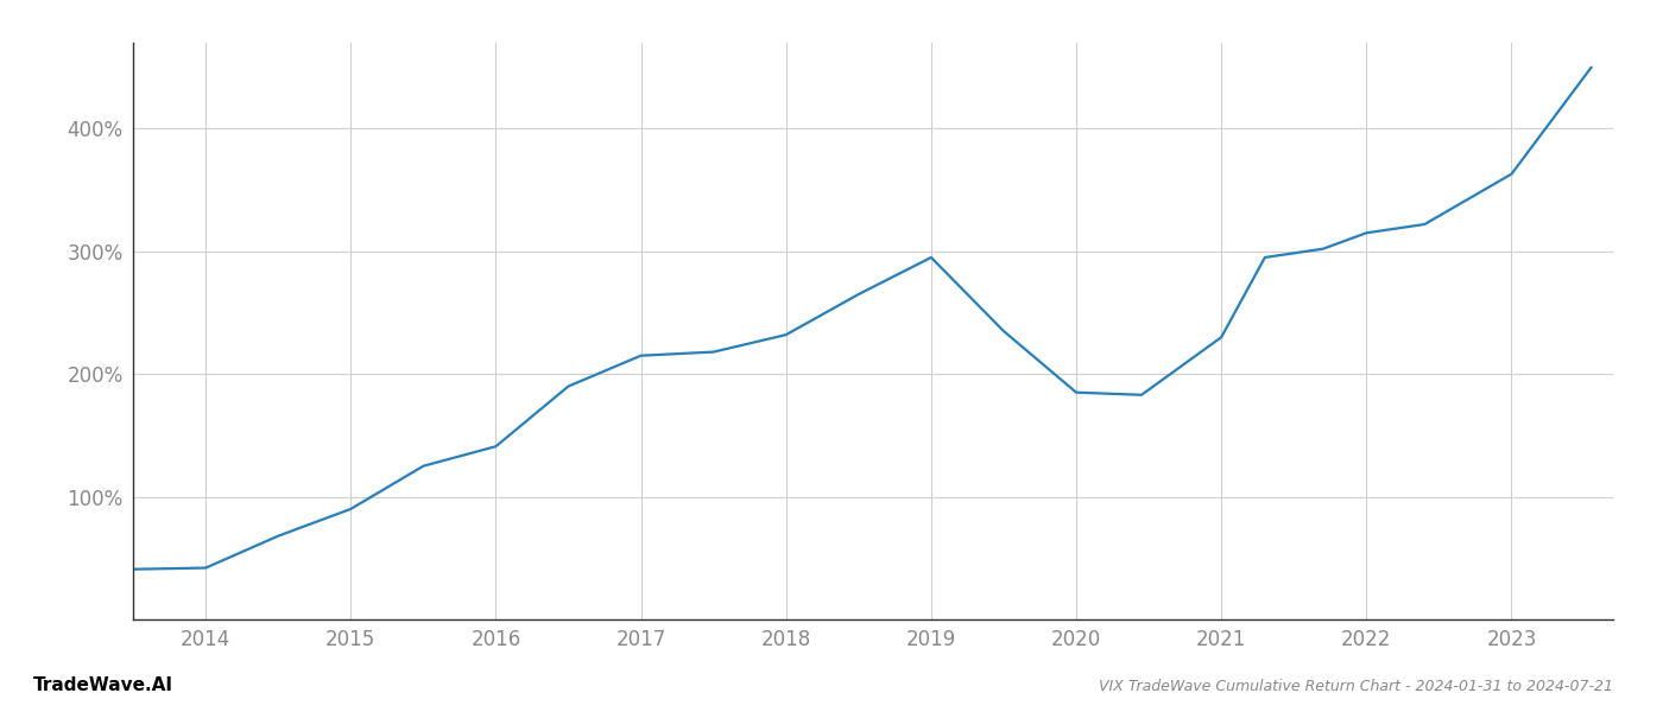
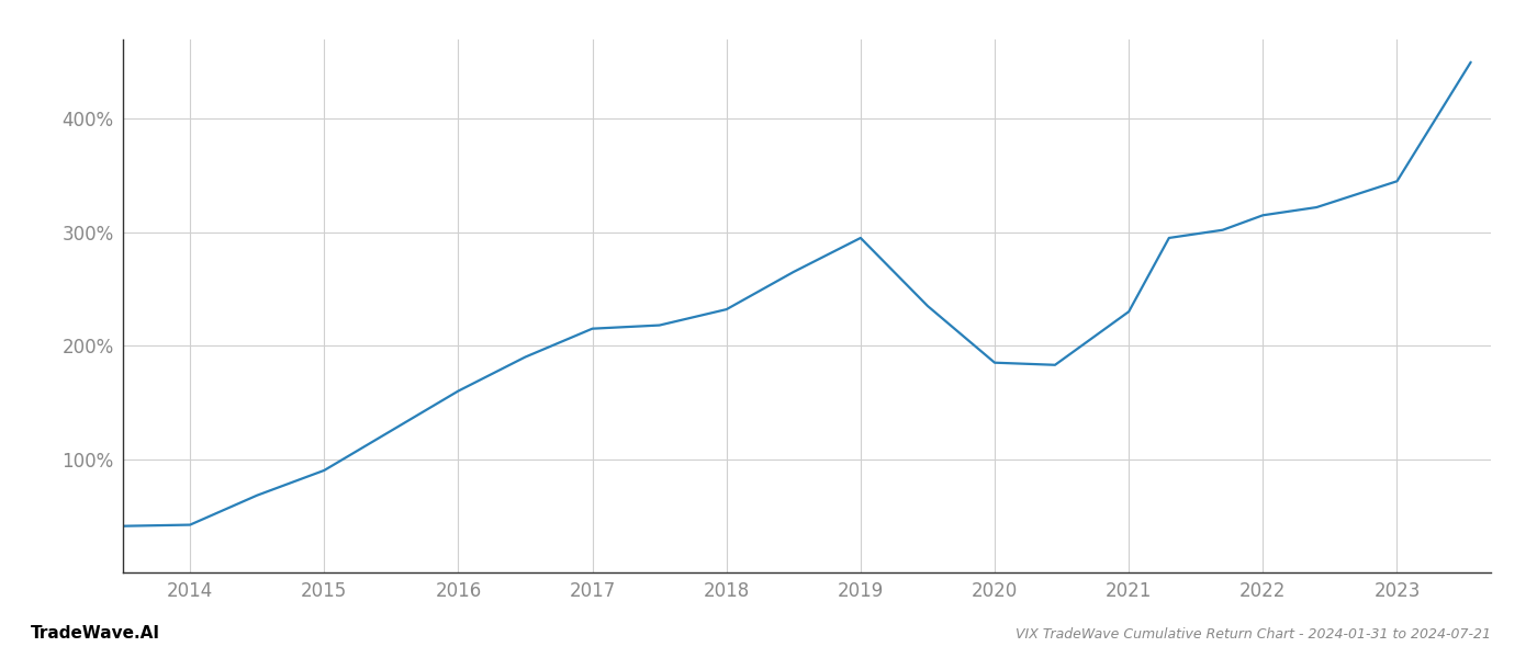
2016: 141% -> 160%
2023: 363% -> 345%
